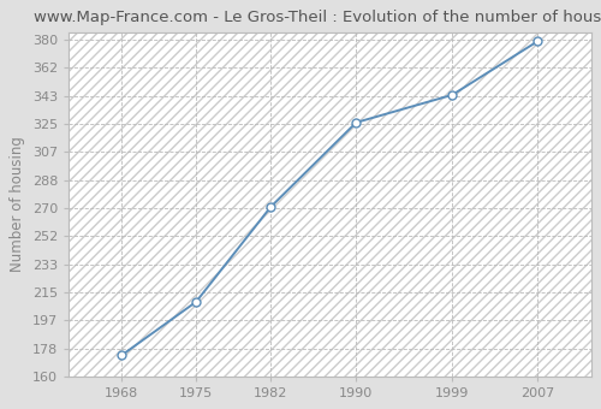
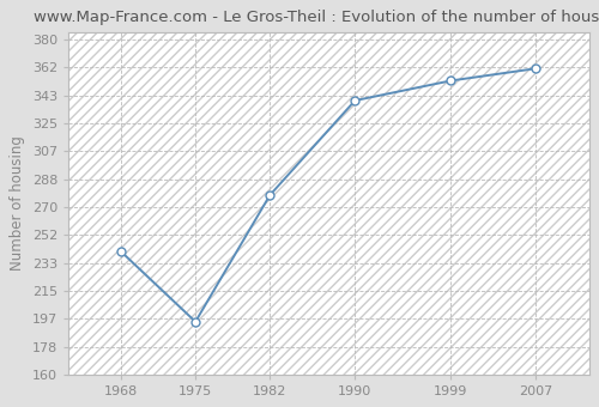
1968: 174 -> 241
1975: 209 -> 195
1982: 271 -> 278
1990: 326 -> 340
1999: 344 -> 353
2007: 379 -> 361
